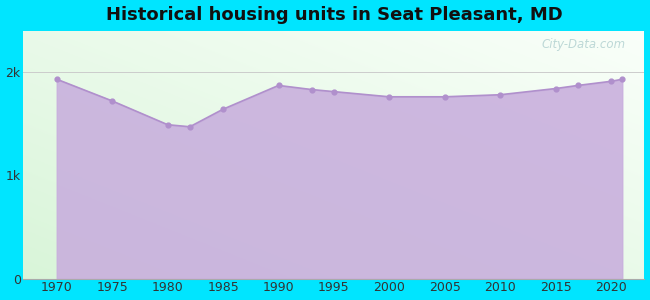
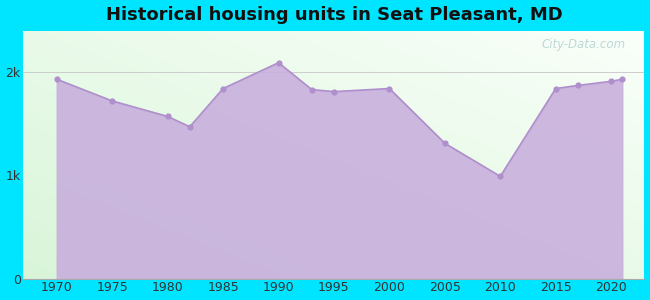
1980: 1.49k -> 1.57k
1985: 1.64k -> 1.84k
1990: 1.87k -> 2.09k
2000: 1.76k -> 1.84k
2005: 1.76k -> 1.31k
2010: 1.78k -> 0.99k
